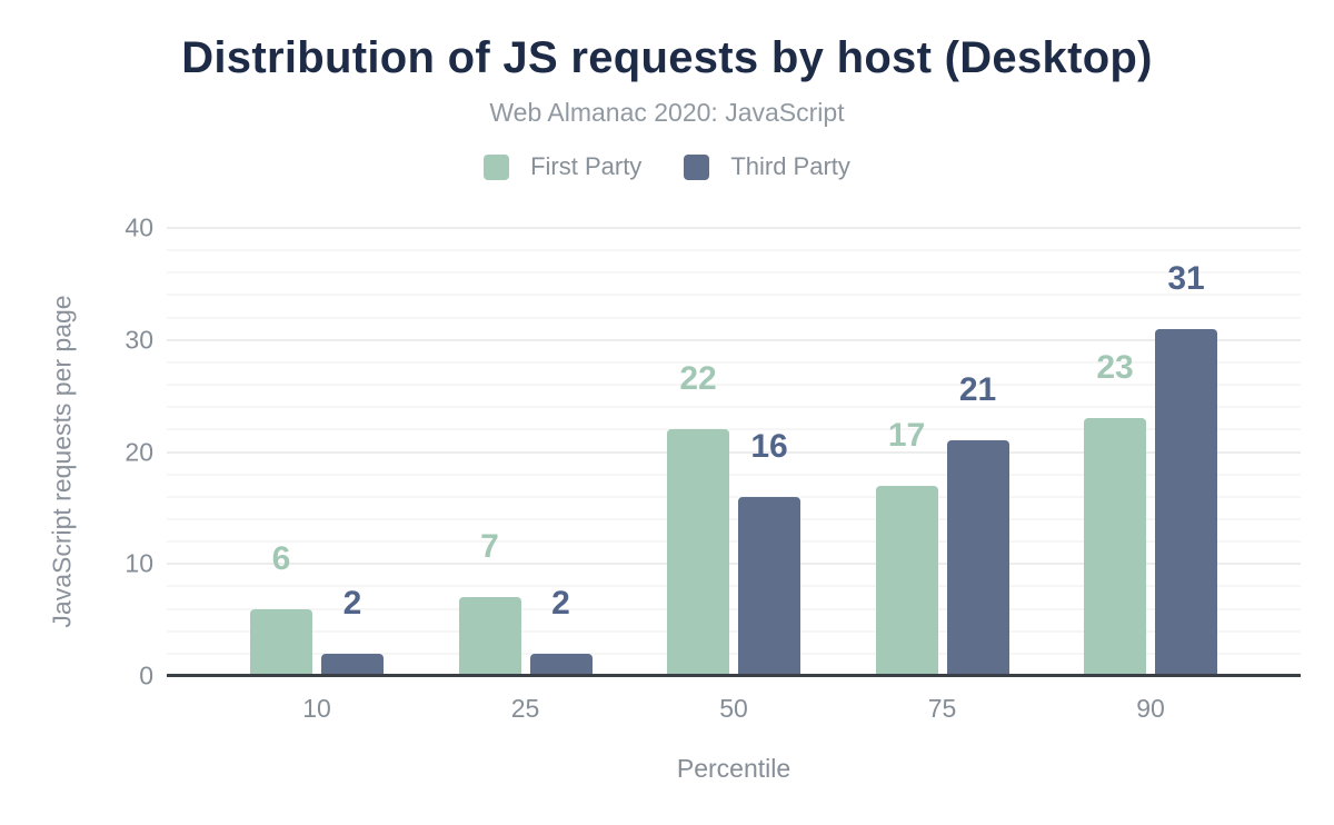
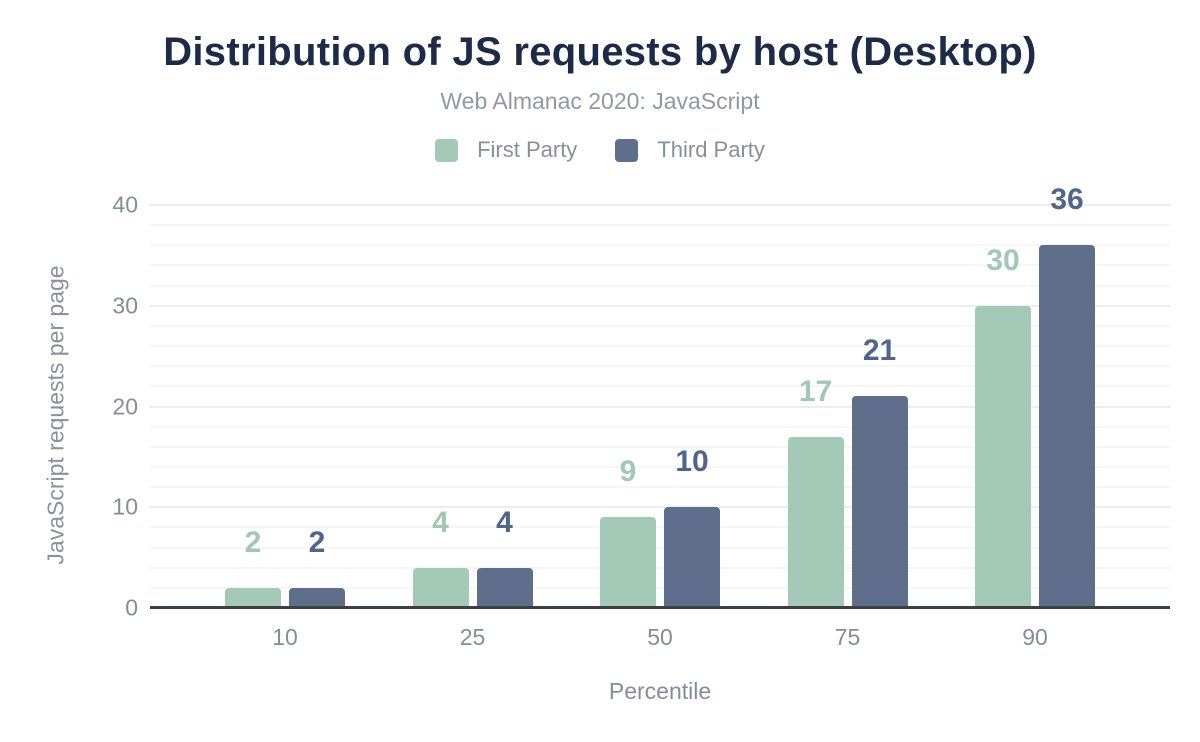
First Party/10: 6 -> 2
First Party/25: 7 -> 4
Third Party/25: 2 -> 4
First Party/50: 22 -> 9
Third Party/50: 16 -> 10
First Party/90: 23 -> 30
Third Party/90: 31 -> 36
